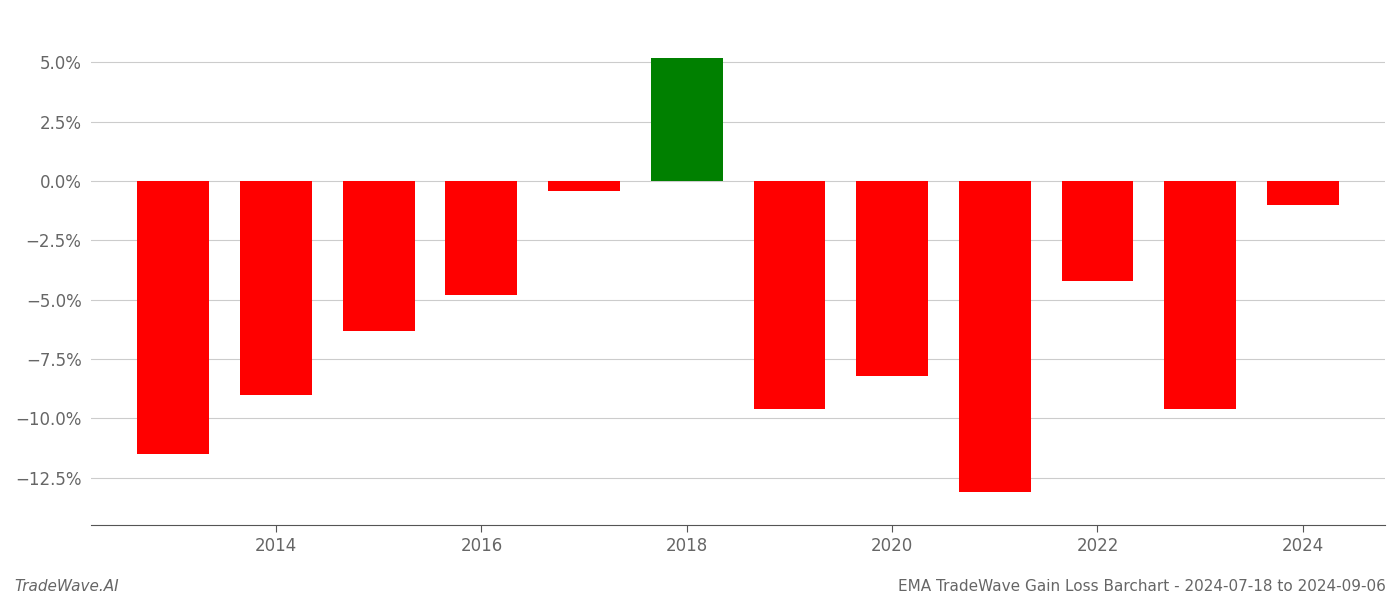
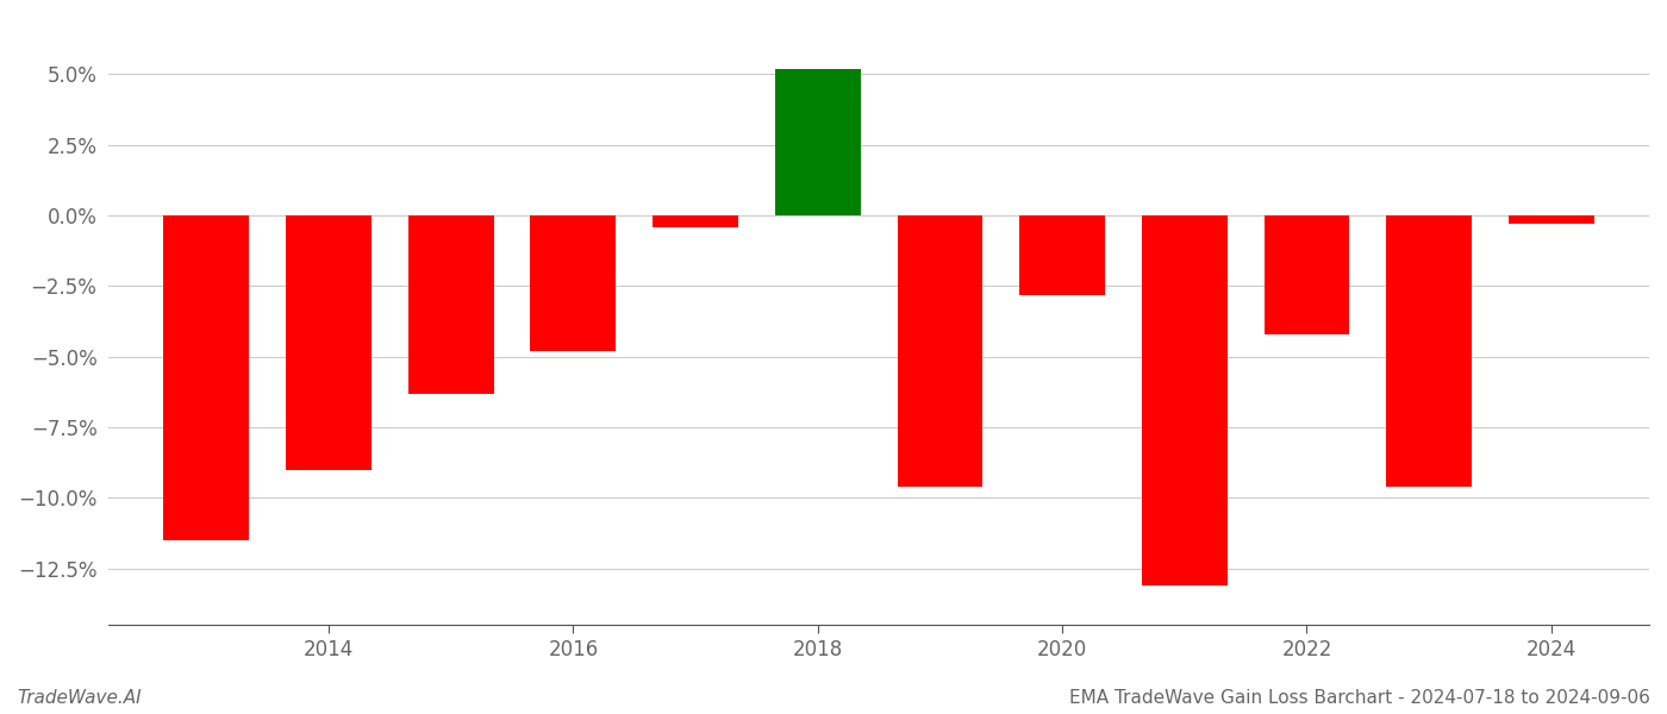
2020: -8.2% -> -2.8%
2024: -1.0% -> -0.3%
